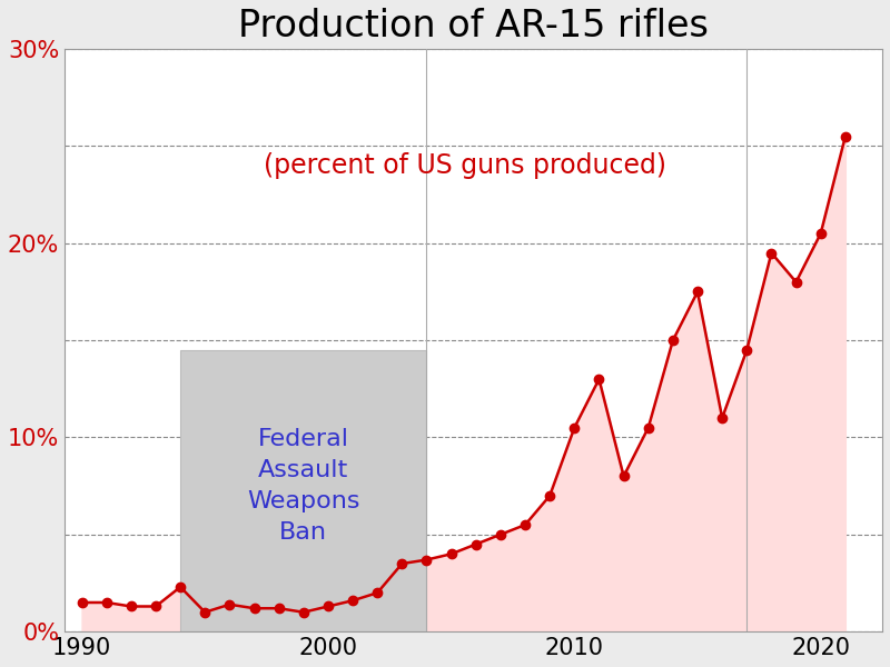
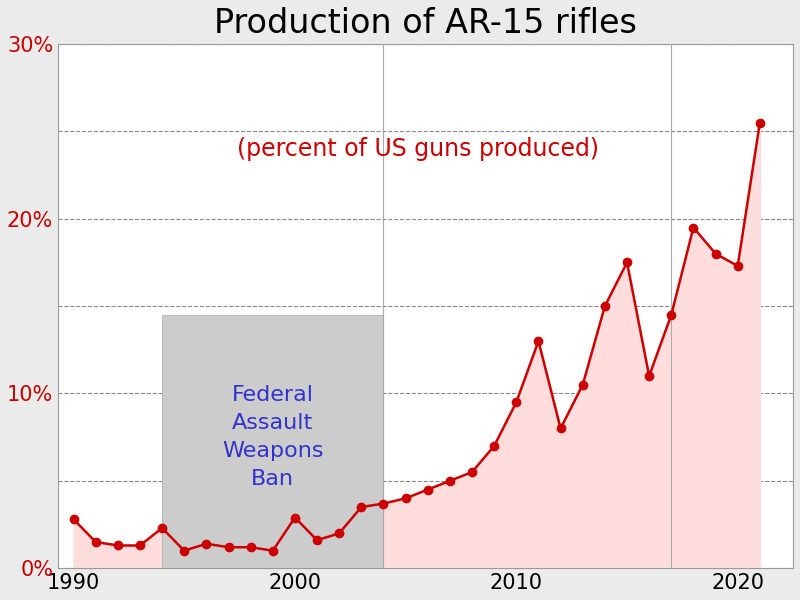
1990: 1.5% -> 2.8%
2000: 1.3% -> 2.9%
2010: 10.5% -> 9.5%
2020: 20.5% -> 17.3%
